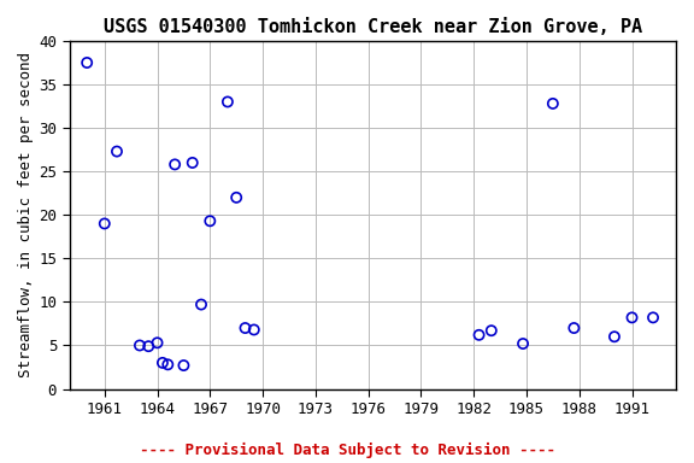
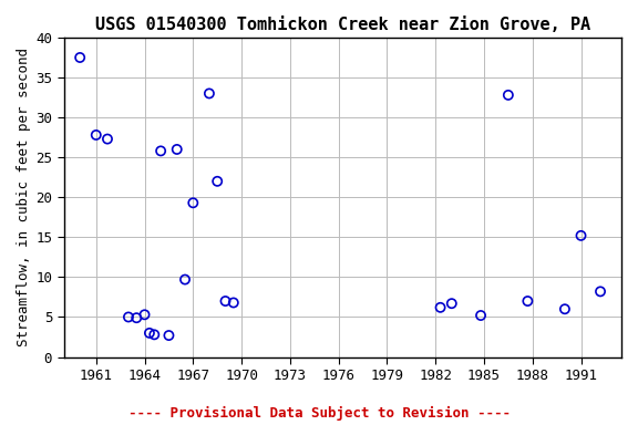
1961: 19.0 -> 27.8
1991: 8.2 -> 15.2
